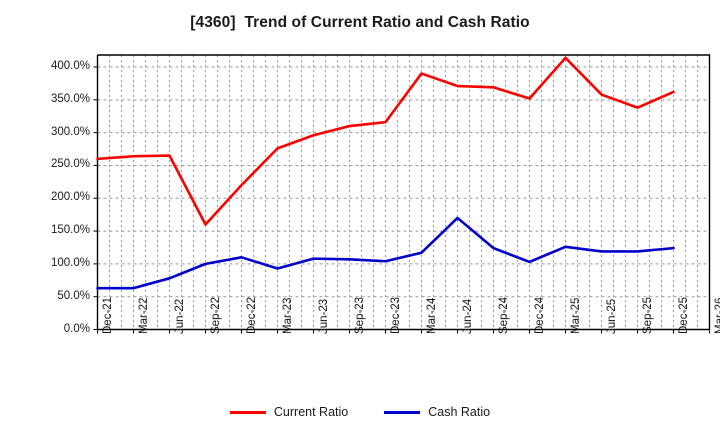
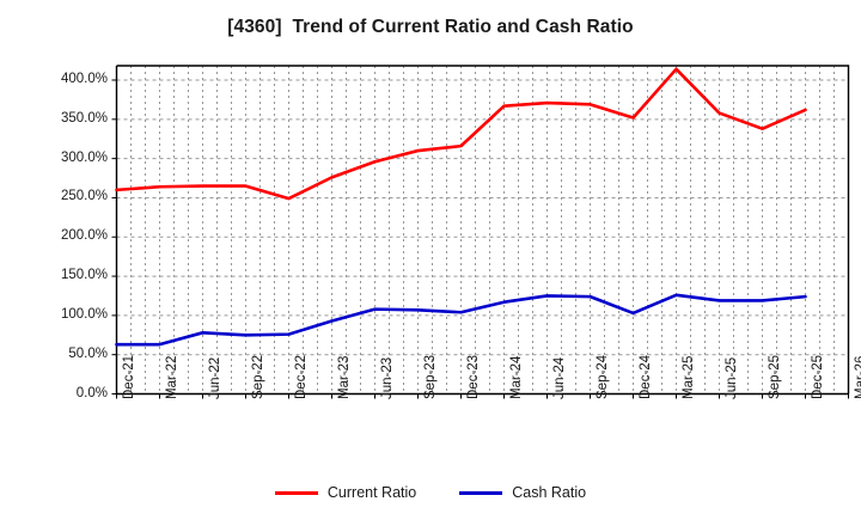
Current Ratio/Sep-22: 160% -> 260%
Cash Ratio/Sep-22: 100% -> 80%
Current Ratio/Dec-22: 220% -> 250%
Cash Ratio/Dec-22: 110% -> 80%
Current Ratio/Mar-24: 390% -> 370%
Cash Ratio/Jun-24: 170% -> 120%
